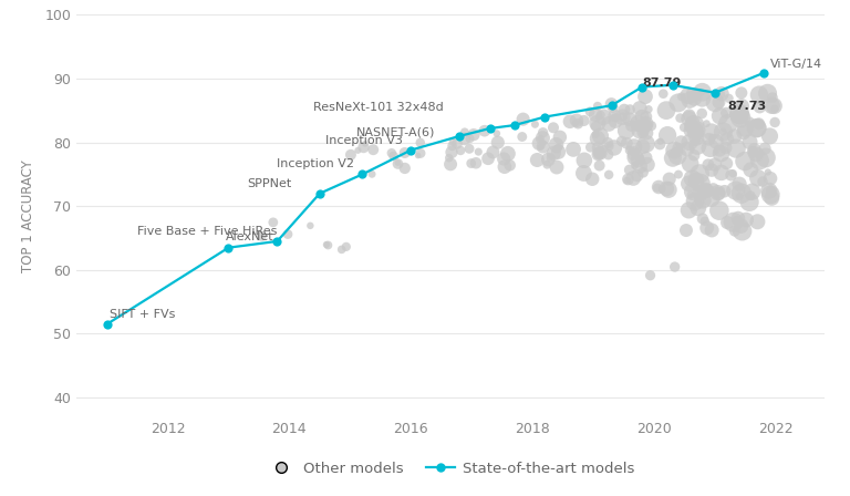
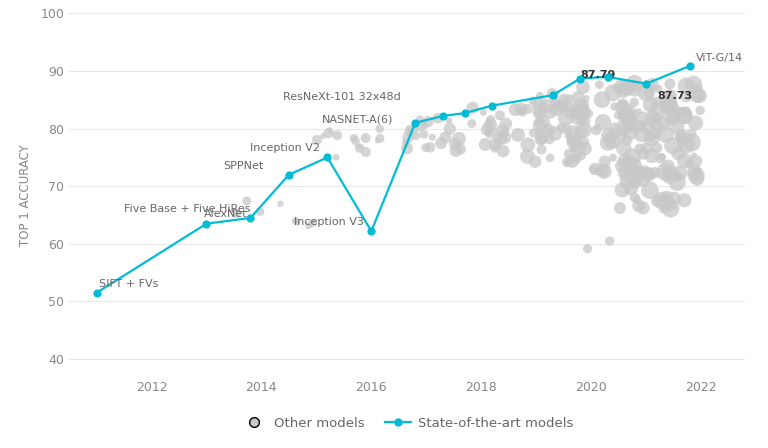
State-of-the-art models/2016: 78.8 -> 62.2
